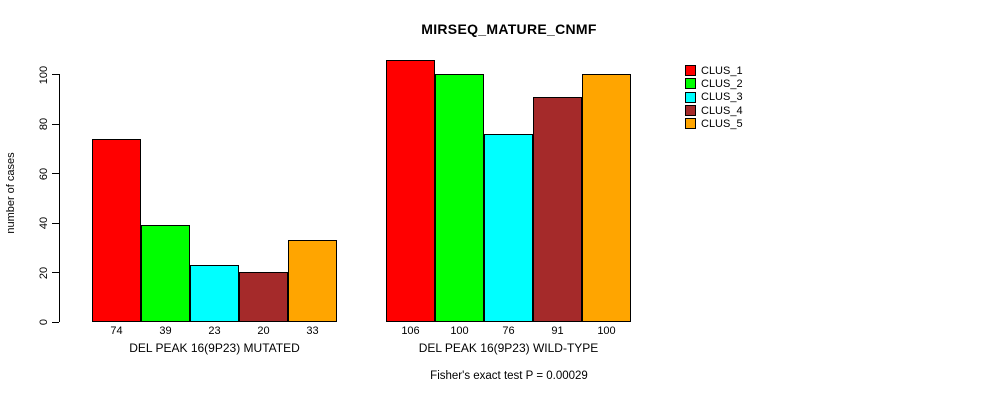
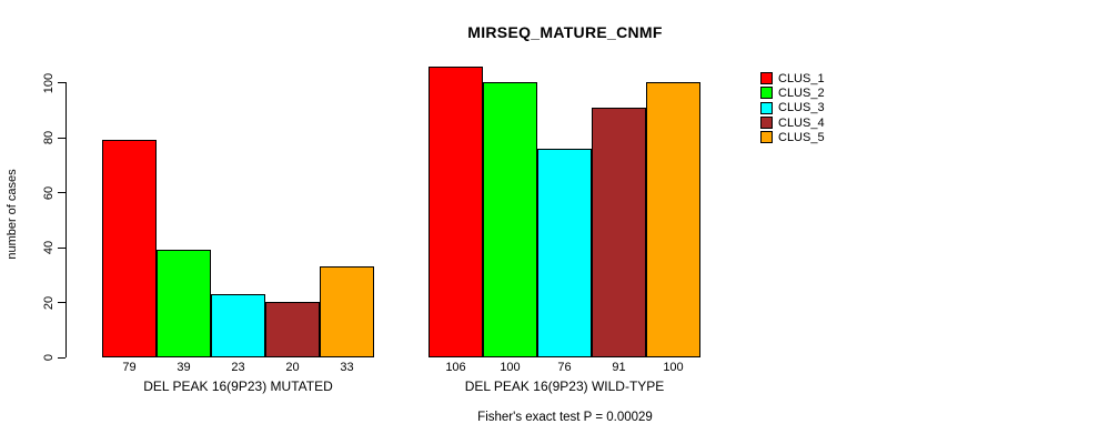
CLUS_1/DEL PEAK 16(9P23) MUTATED: 74 -> 79
